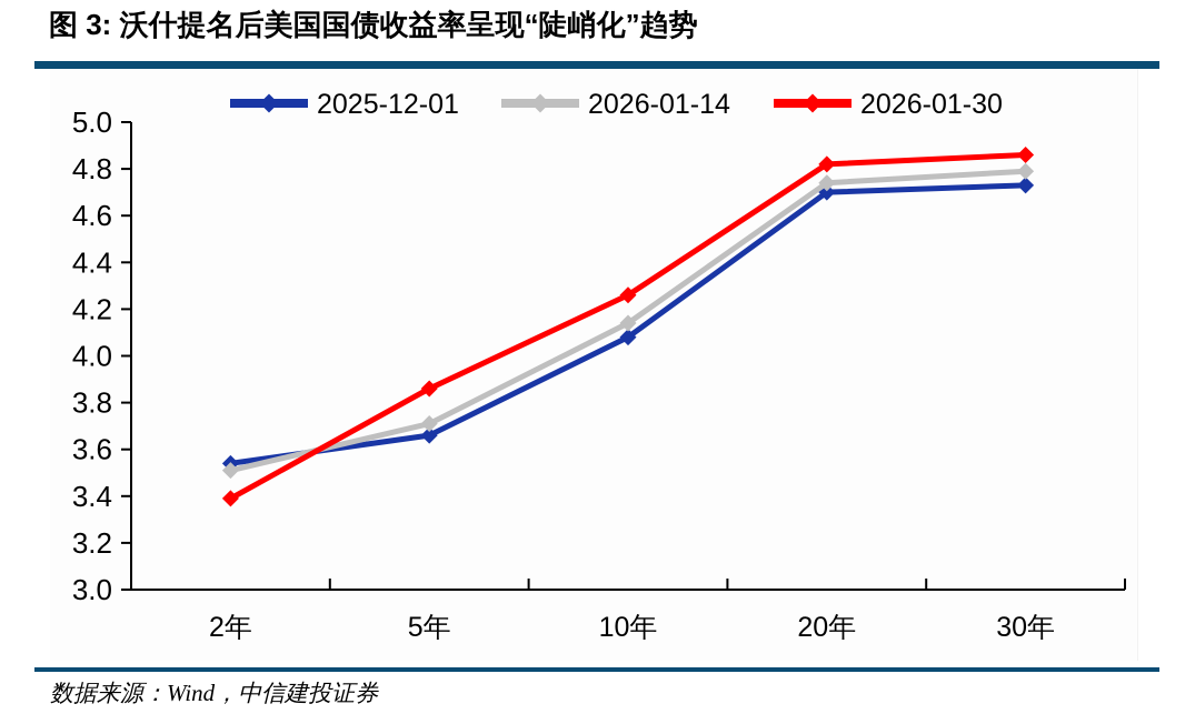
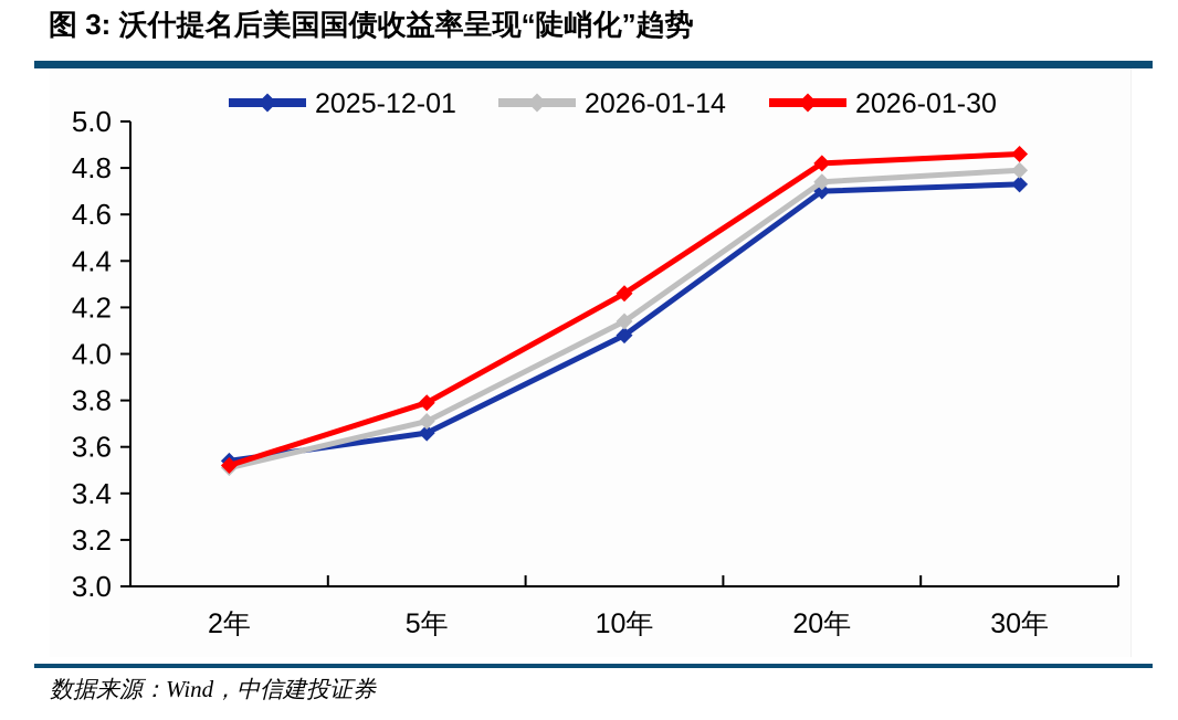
2026-01-30/2年: 3.39 -> 3.52
2026-01-30/5年: 3.86 -> 3.79
